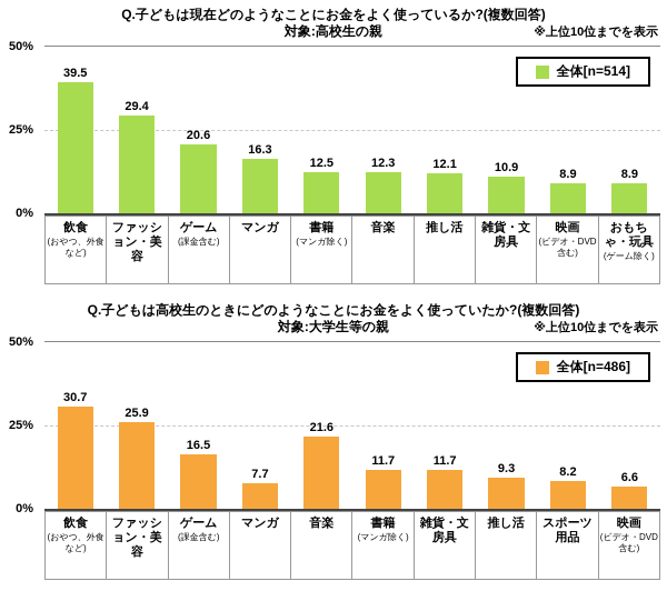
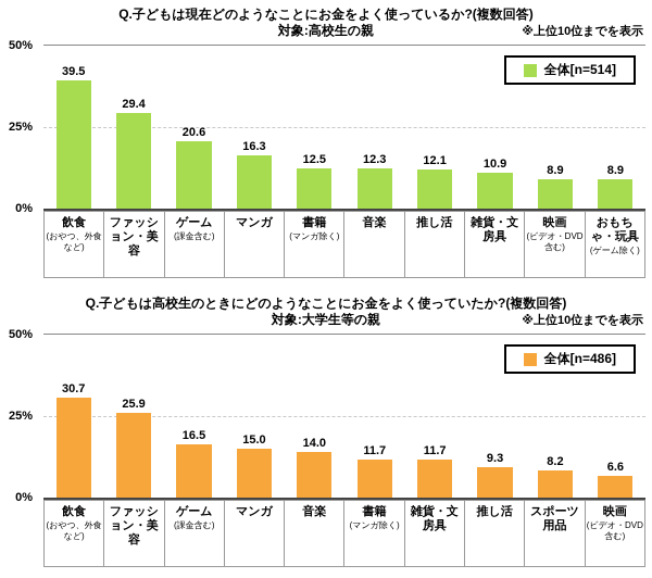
Q.子どもは高校生のときにどのようなことにお金をよく使っていたか?(複数回答)/マンガ: 7.7 -> 15.0
Q.子どもは高校生のときにどのようなことにお金をよく使っていたか?(複数回答)/音楽: 21.6 -> 14.0
